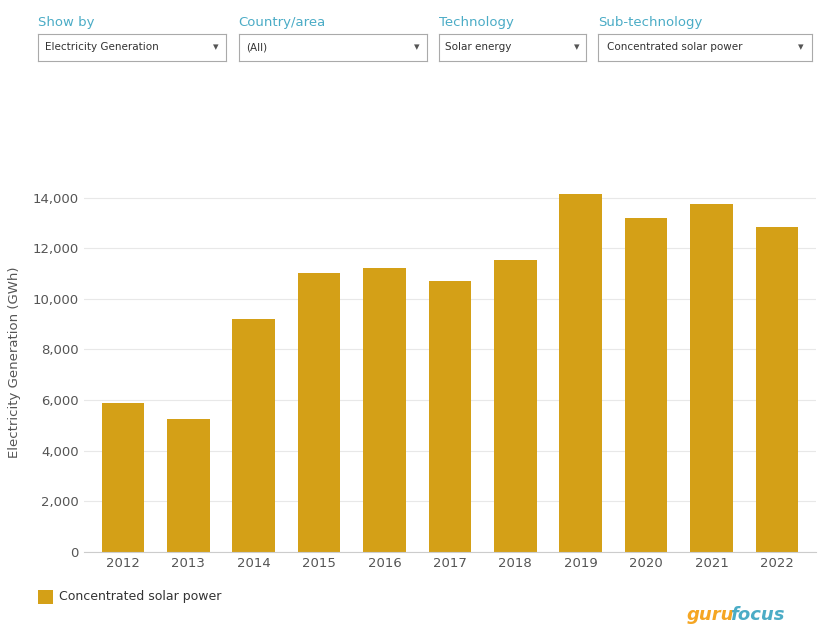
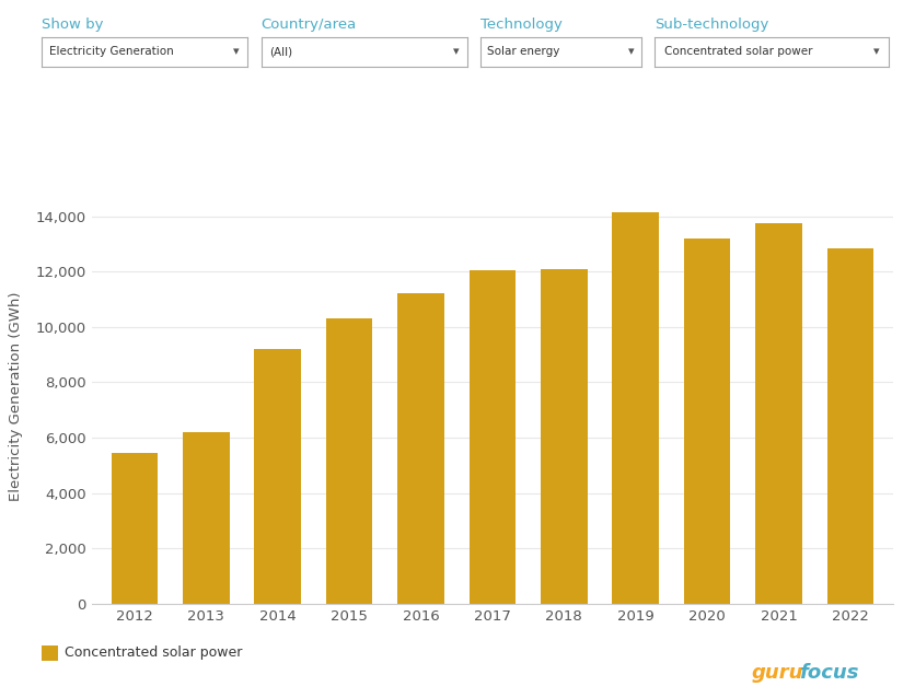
2012: 5,900 -> 5,450
2013: 5,250 -> 6,200
2015: 11,000 -> 10,300
2017: 10,700 -> 12,050
2018: 11,550 -> 12,080
